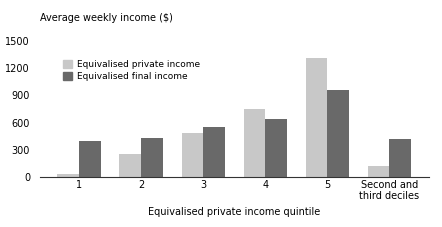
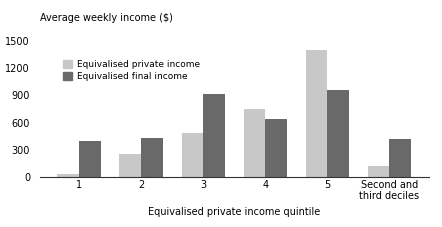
Equivalised final income/3: 550 -> 920
Equivalised private income/5: 1310 -> 1400
